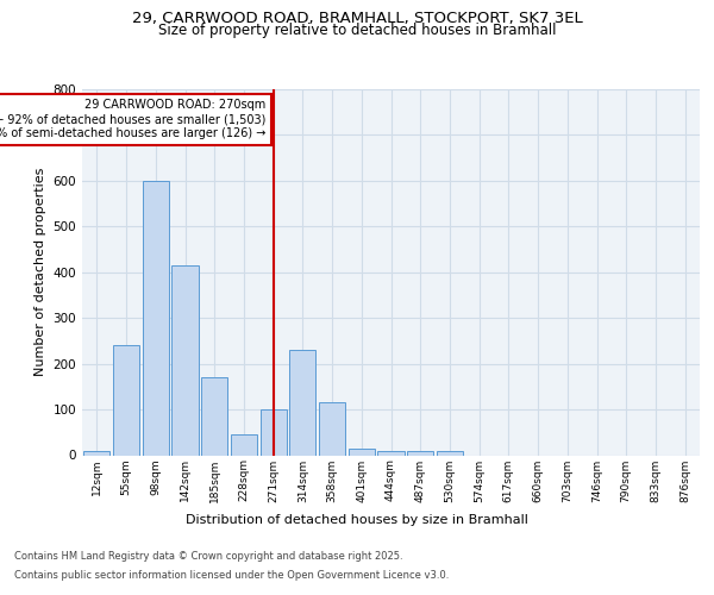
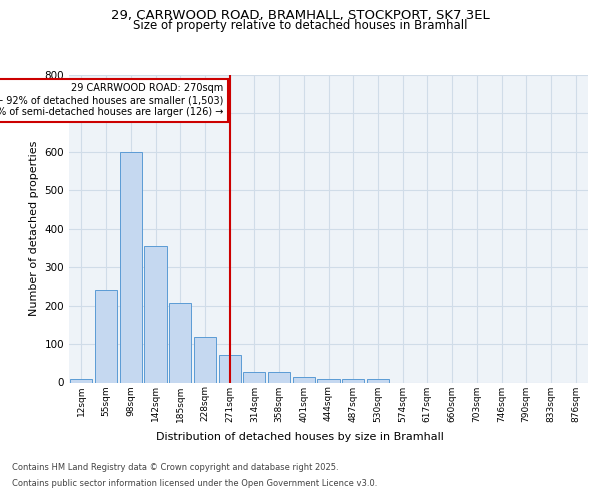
142sqm: 415 -> 355
185sqm: 170 -> 208
228sqm: 45 -> 118
271sqm: 100 -> 72
314sqm: 230 -> 28
358sqm: 115 -> 28
